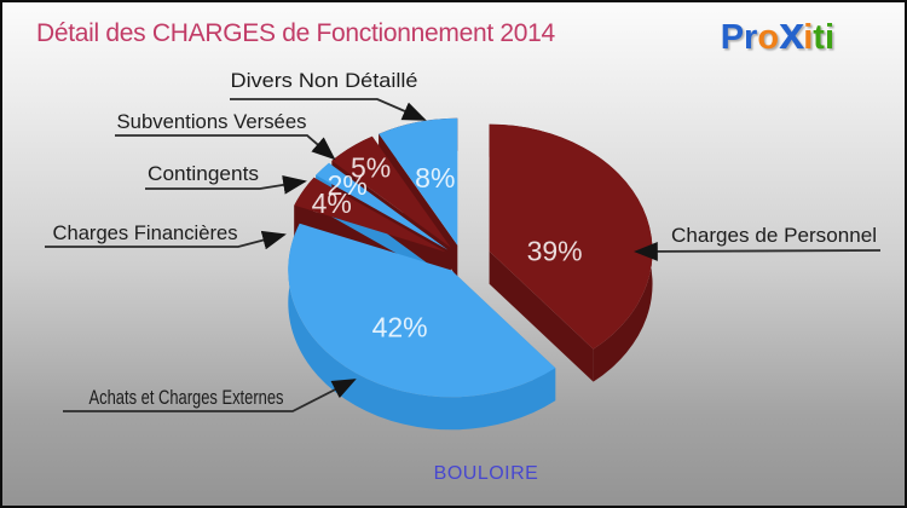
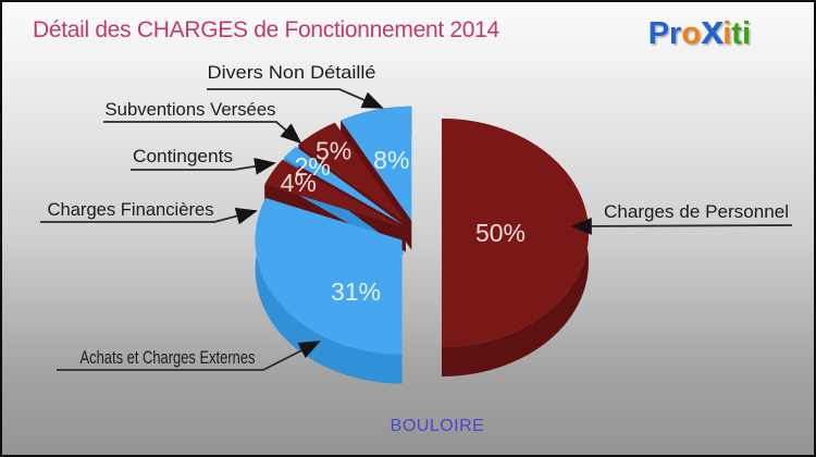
Charges de Personnel: 39% -> 50%
Achats et Charges Externes: 42% -> 31%
